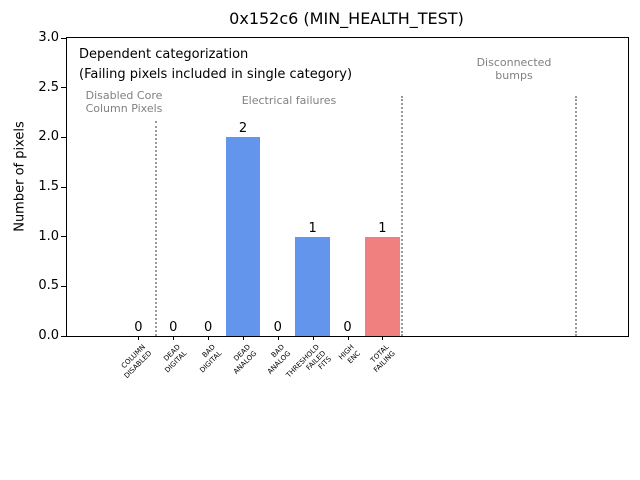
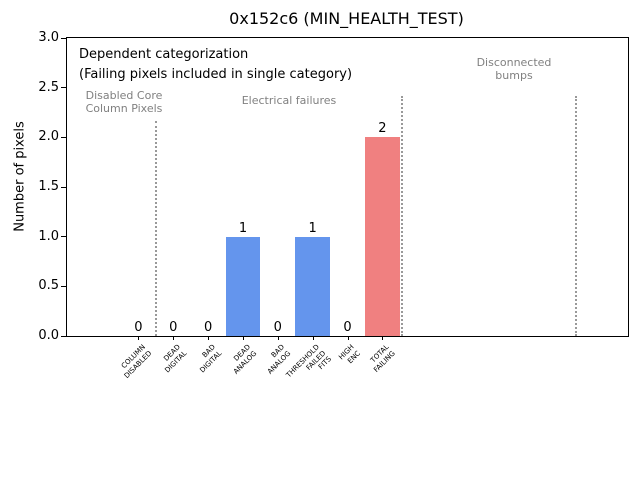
DEAD ANALOG: 2 -> 1
TOTAL FAILING: 1 -> 2
